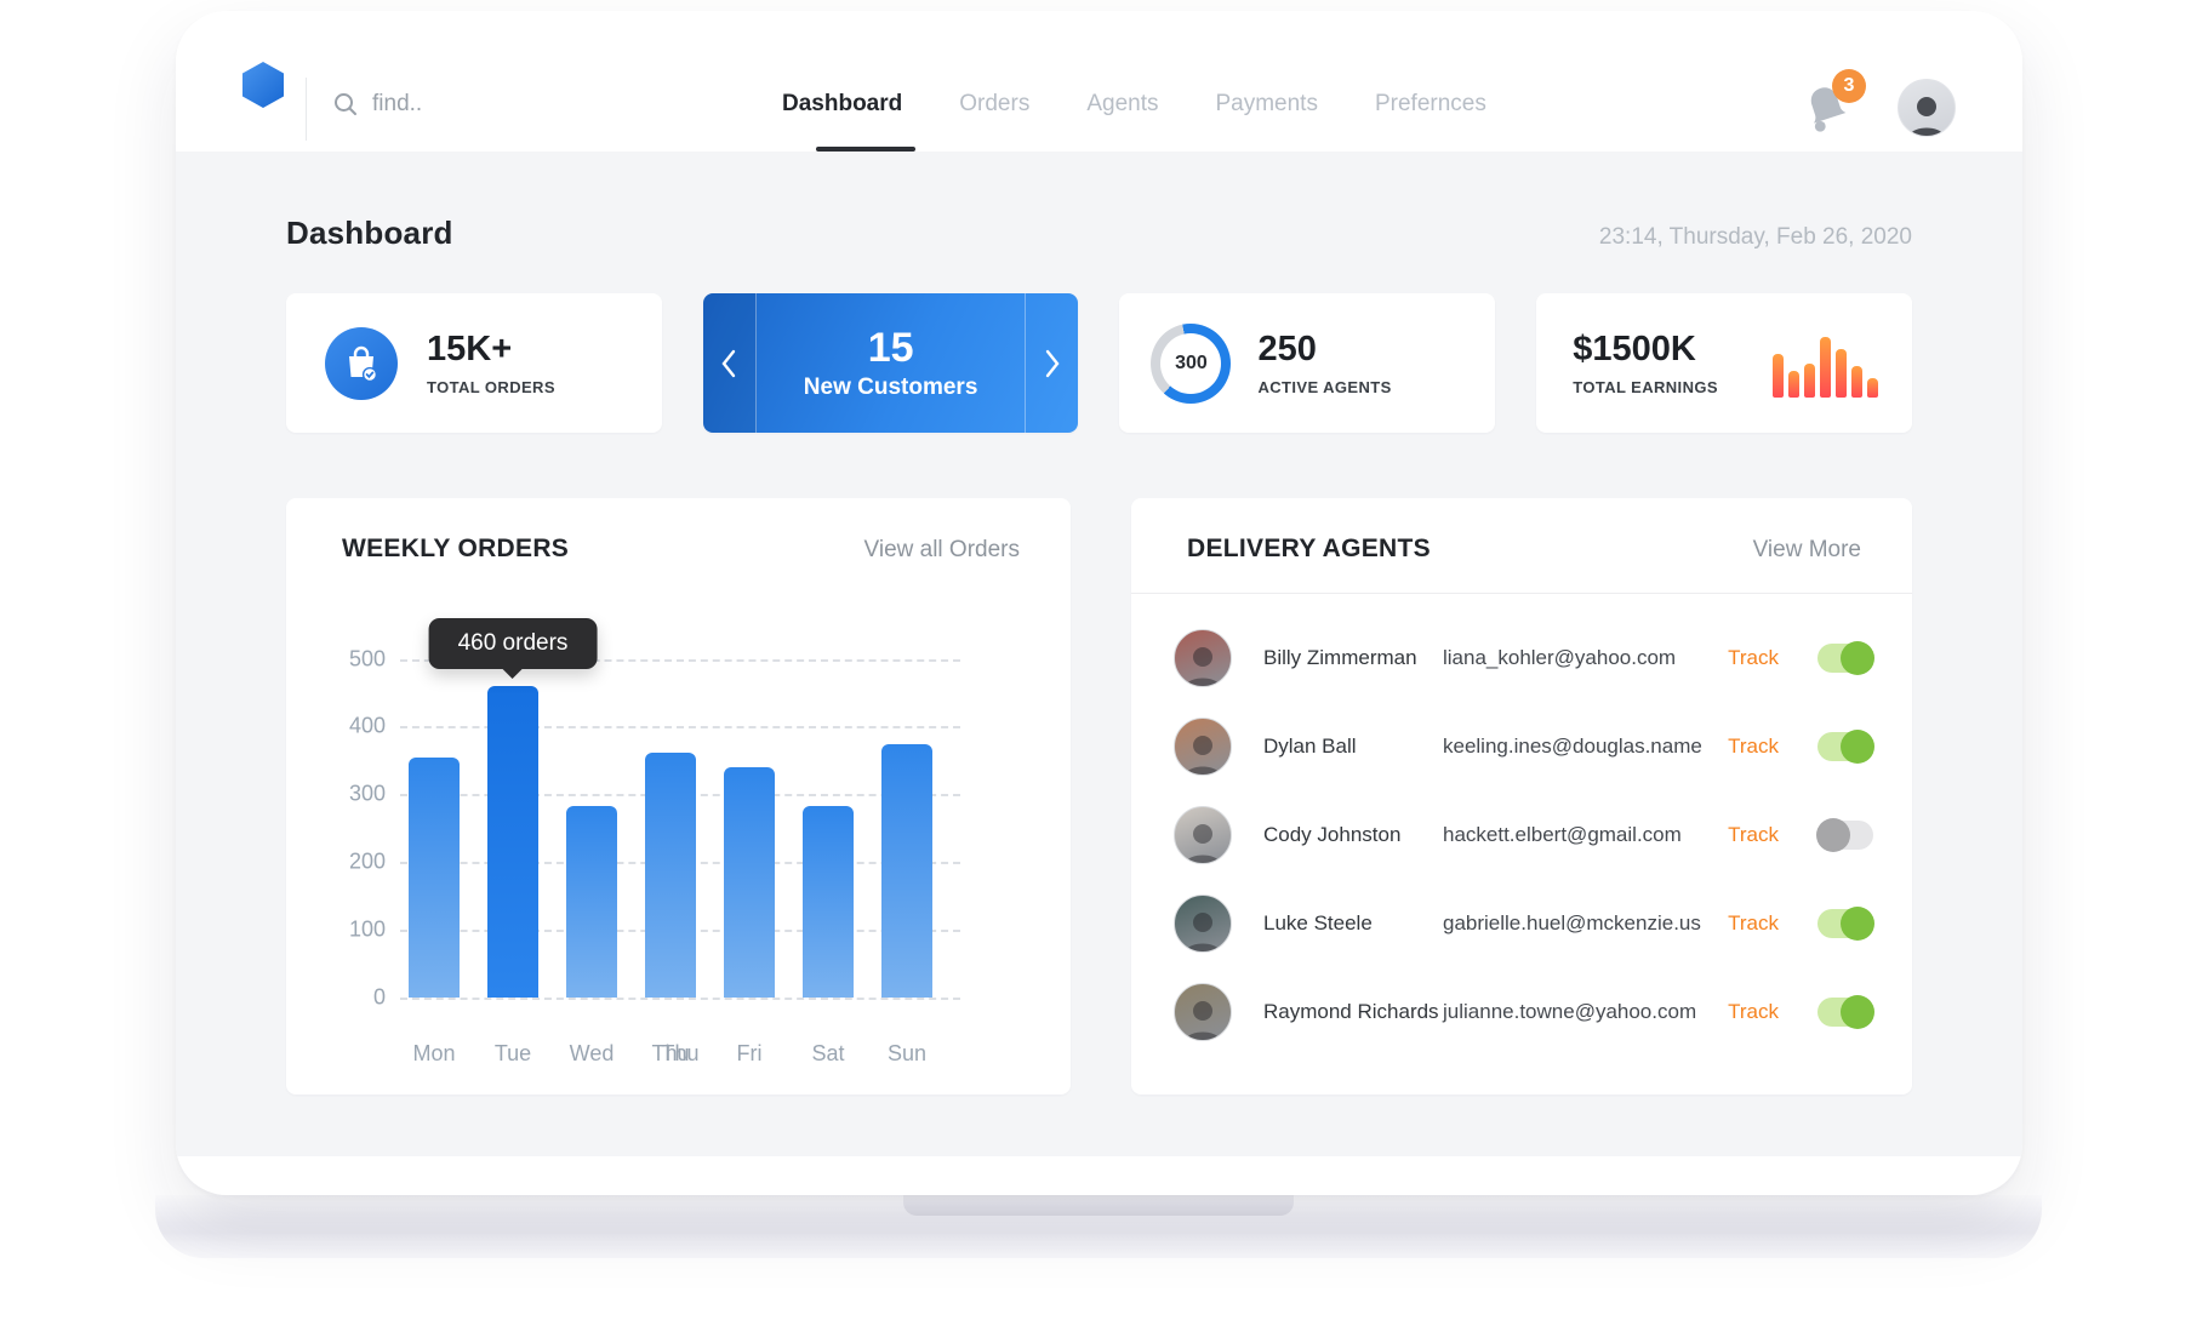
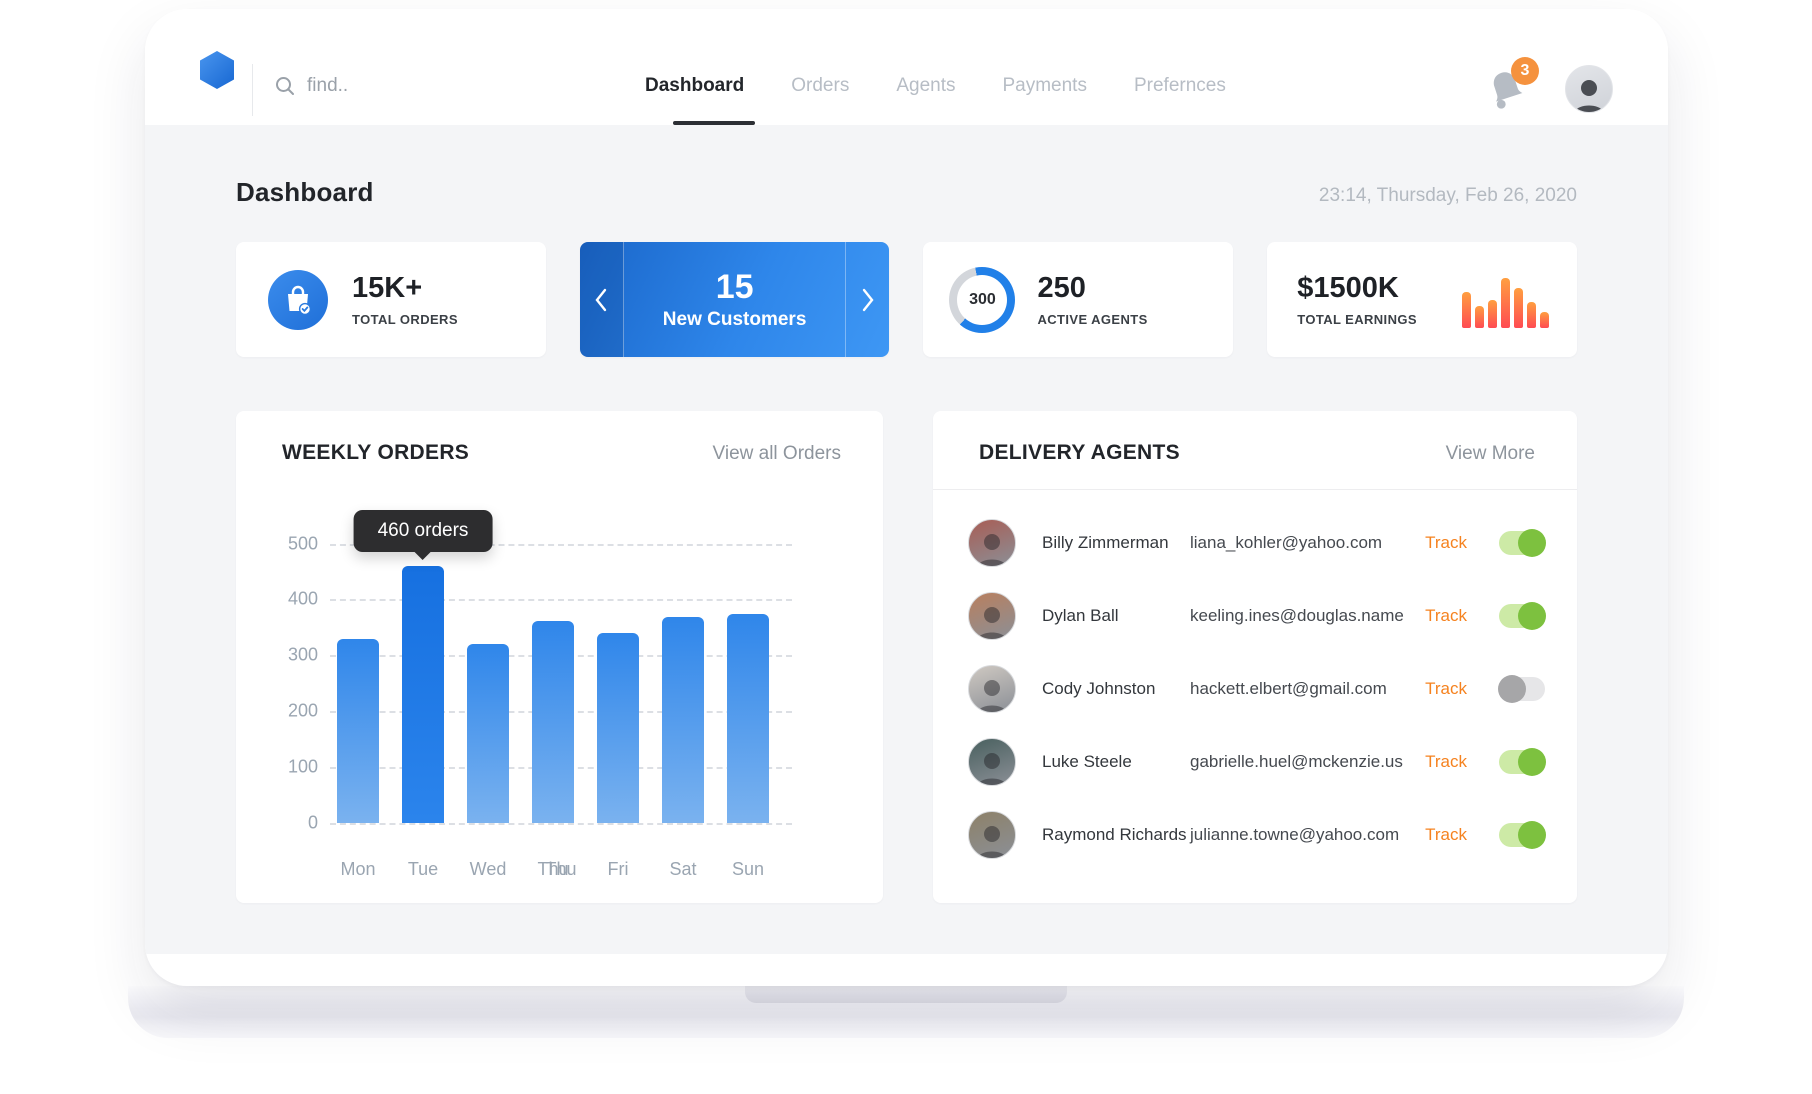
Mon: 360 -> 330
Wed: 280 -> 320
Sat: 280 -> 370
